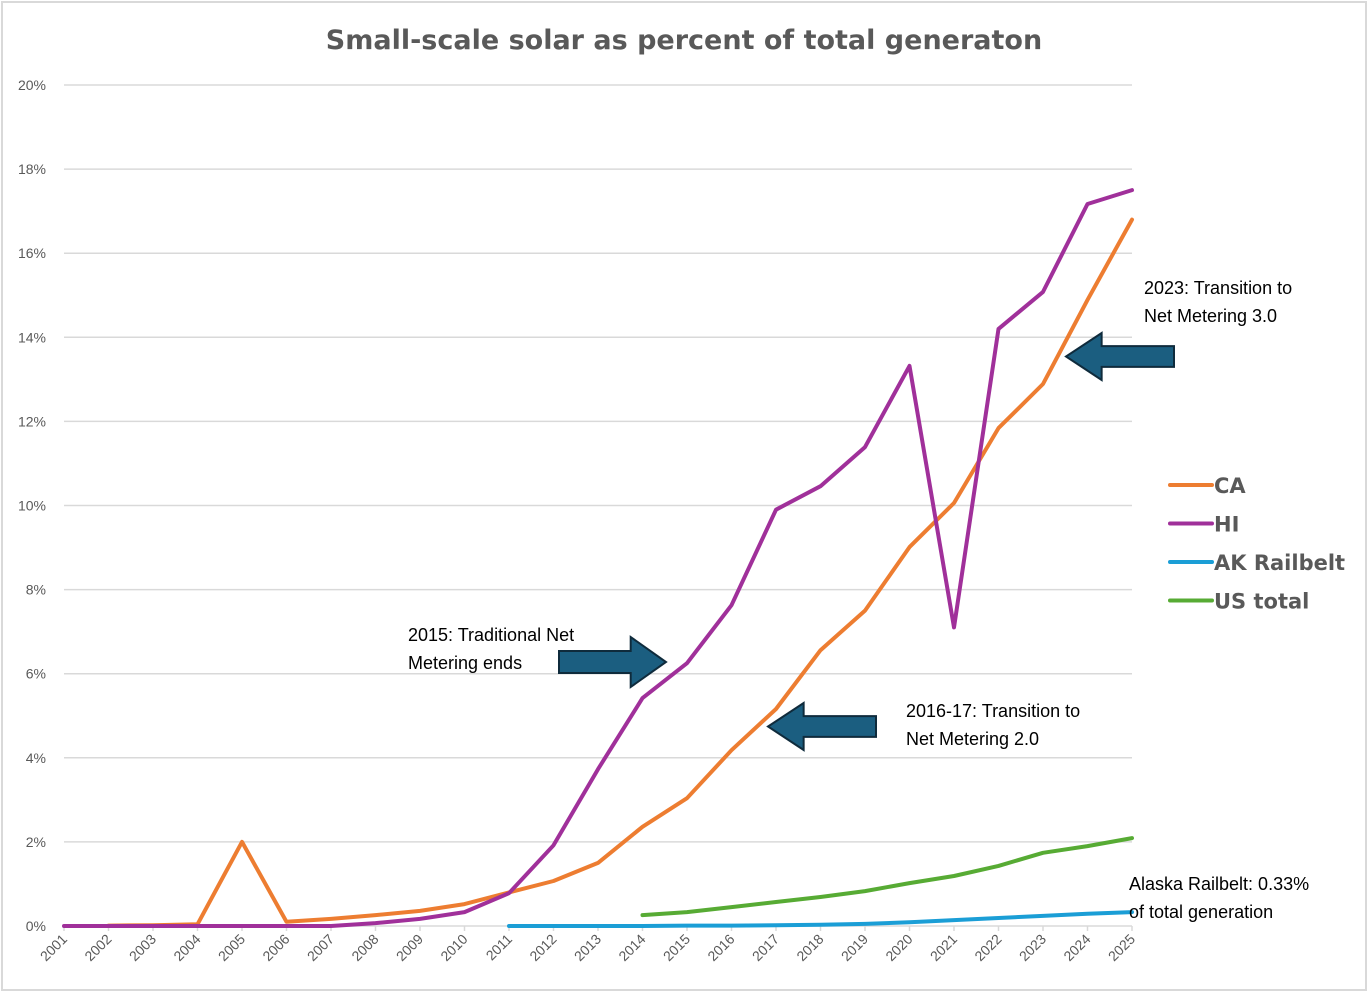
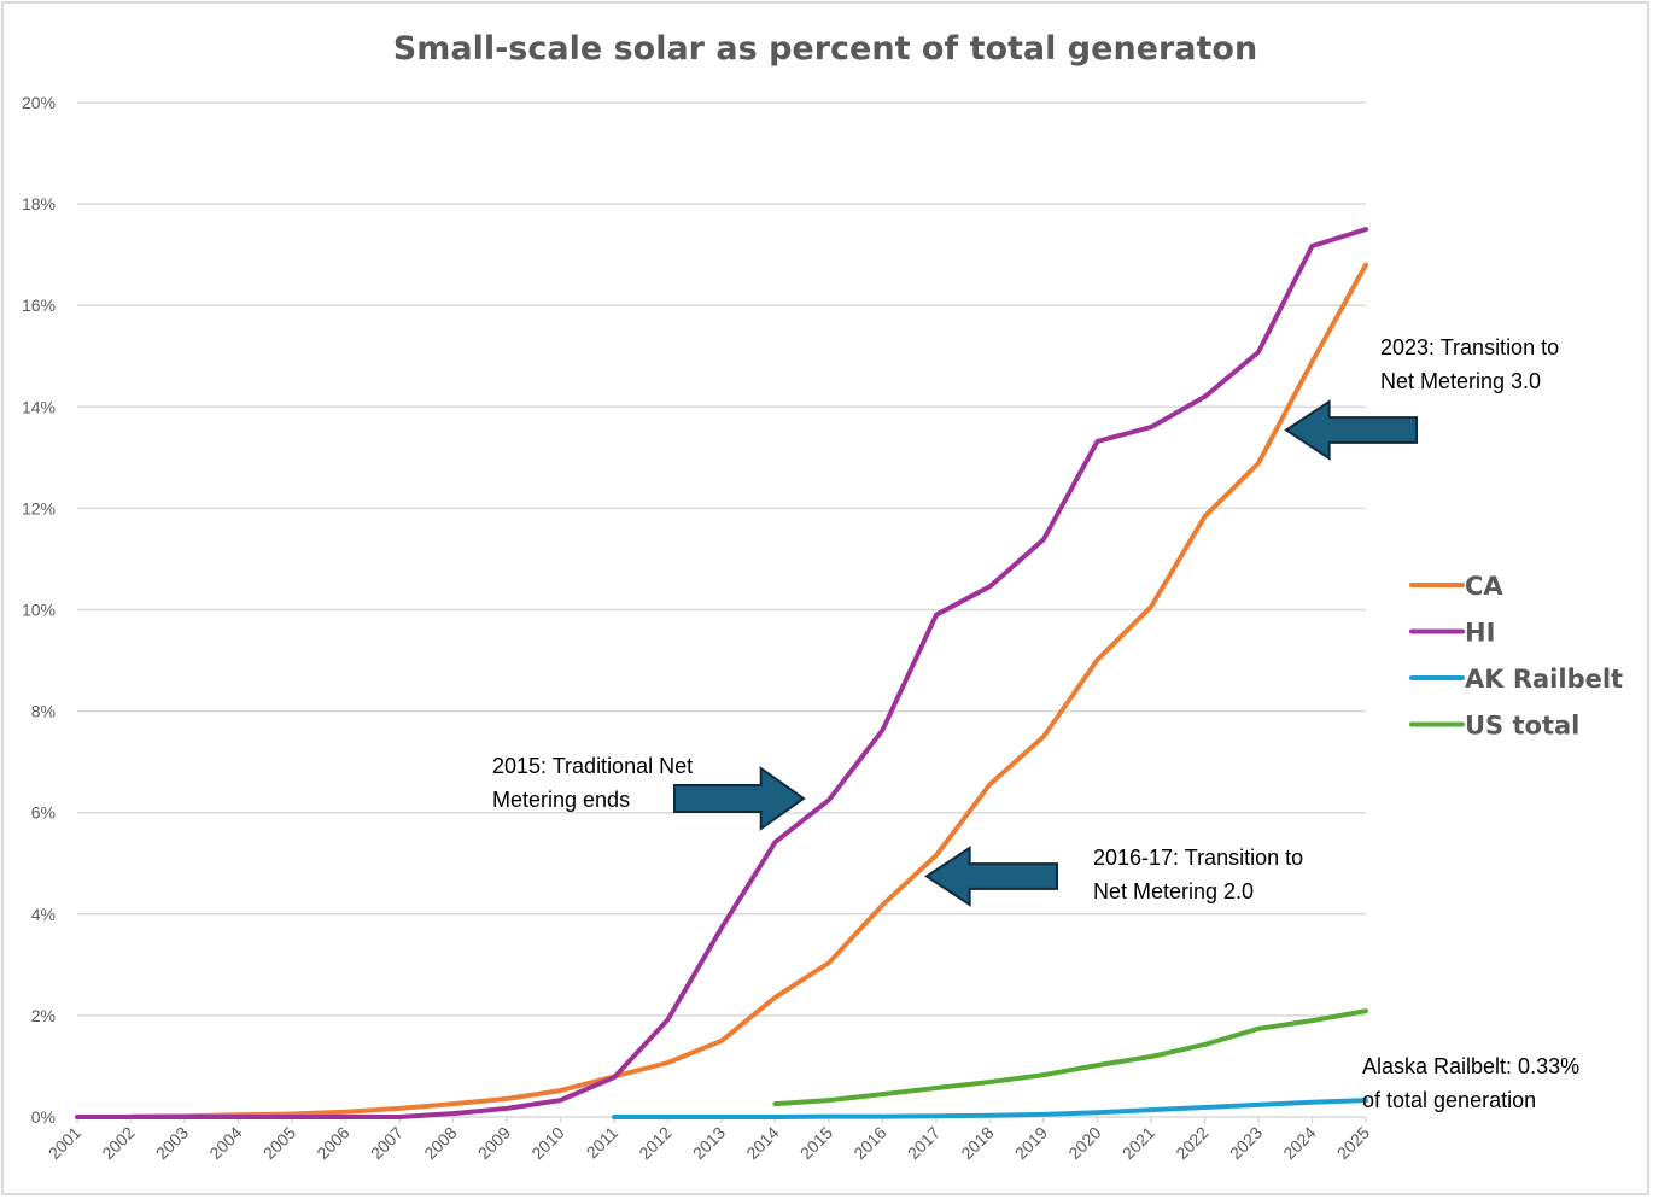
CA/2005: 2.0% -> 0.1%
HI/2021: 7.1% -> 13.6%
